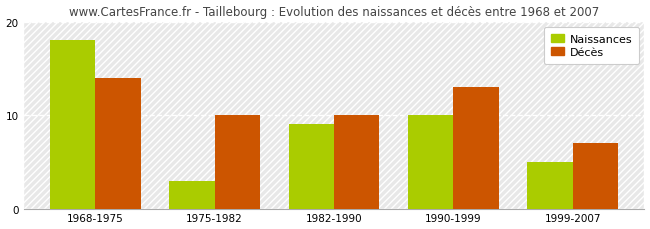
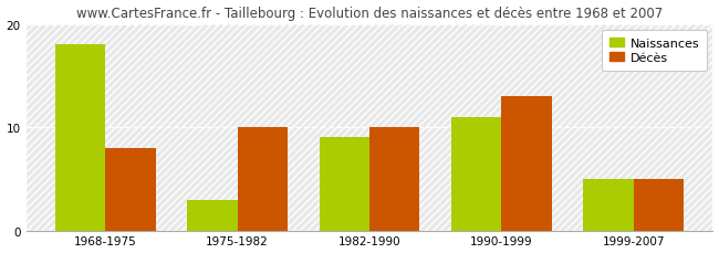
Décès/1968-1975: 14 -> 8
Naissances/1990-1999: 10 -> 11
Décès/1999-2007: 7 -> 5
